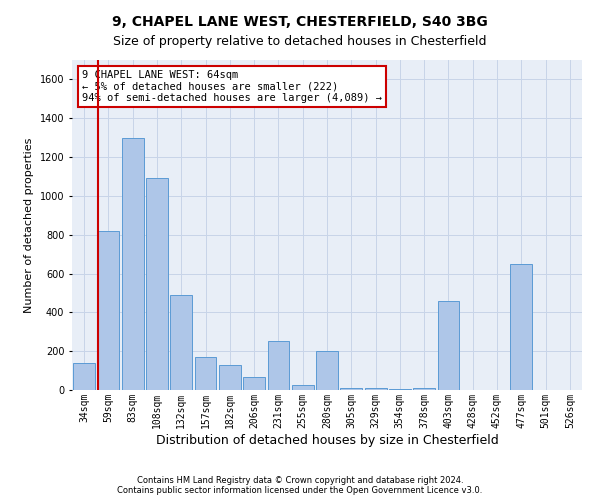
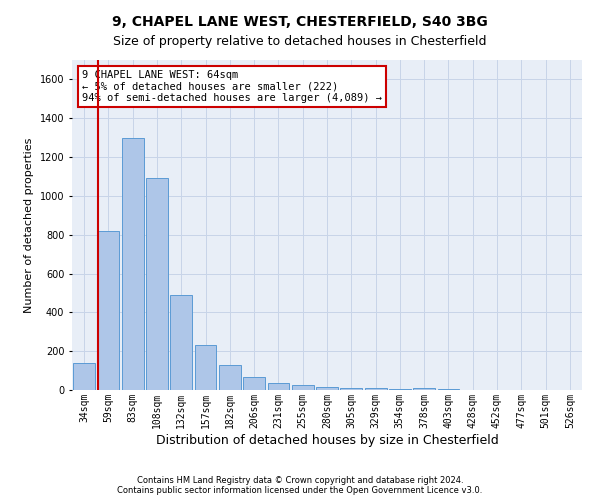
157sqm: 170 -> 230
231sqm: 250 -> 40
280sqm: 200 -> 20
403sqm: 460 -> 0
477sqm: 650 -> 0
